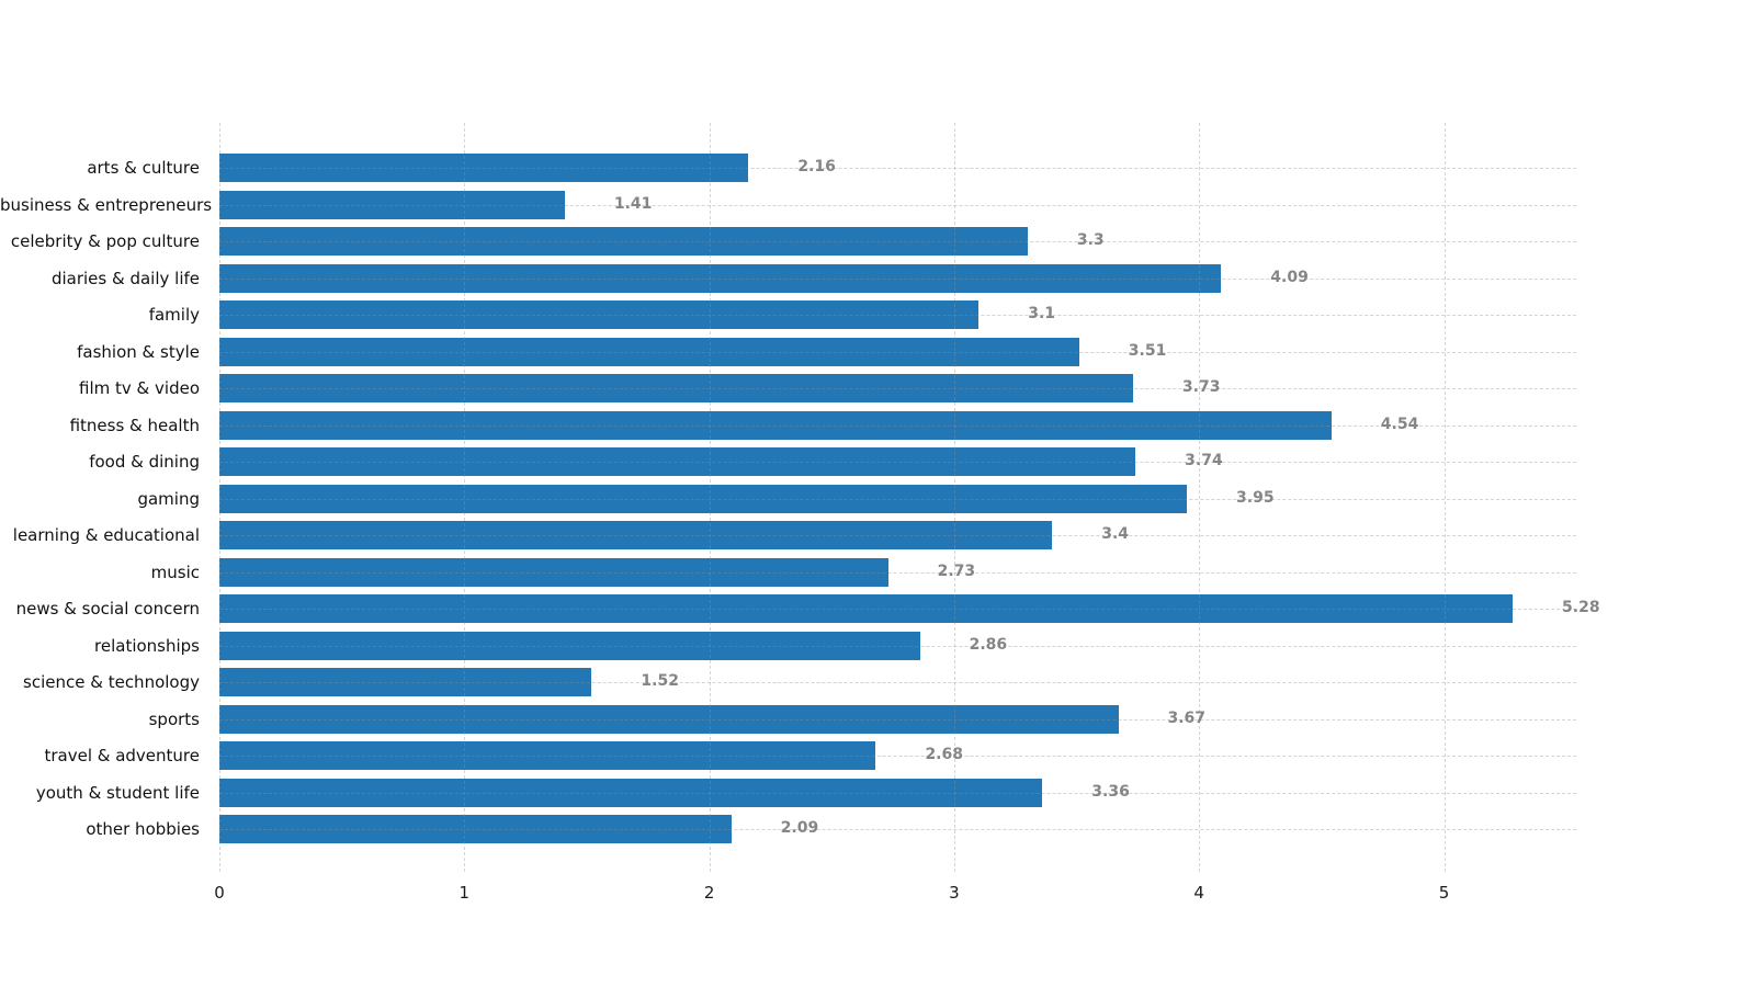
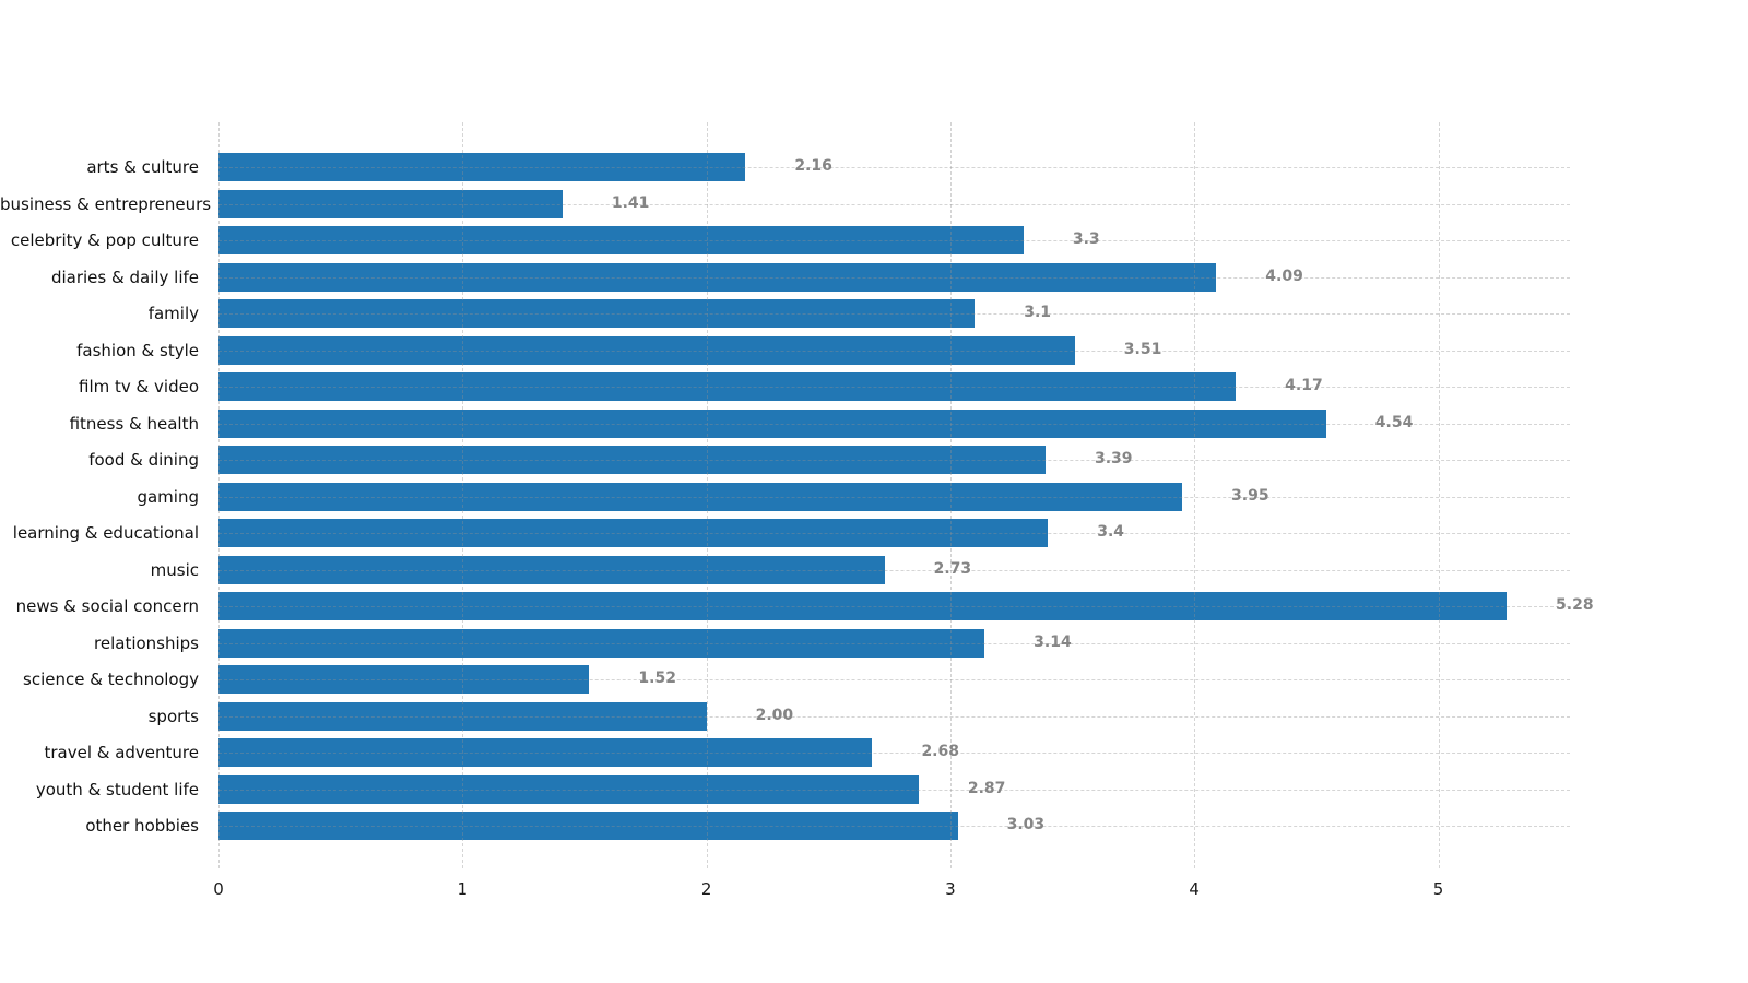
film tv & video: 3.73 -> 4.17
food & dining: 3.74 -> 3.39
relationships: 2.86 -> 3.14
sports: 3.67 -> 2.00
youth & student life: 3.36 -> 2.87
other hobbies: 2.09 -> 3.03
